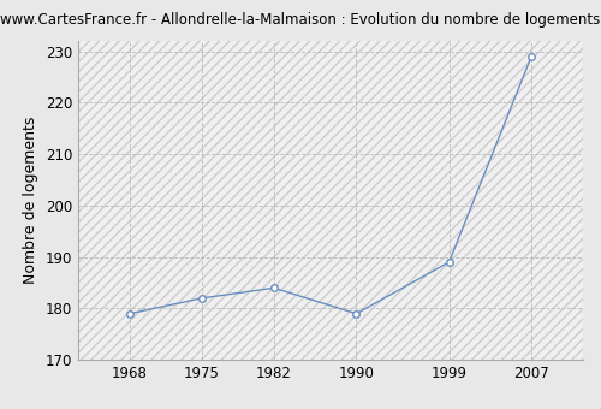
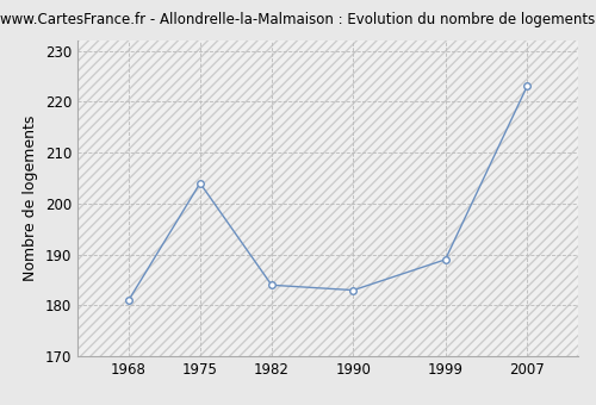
1968: 179 -> 181
1975: 182 -> 204
1990: 179 -> 183
2007: 229 -> 223
